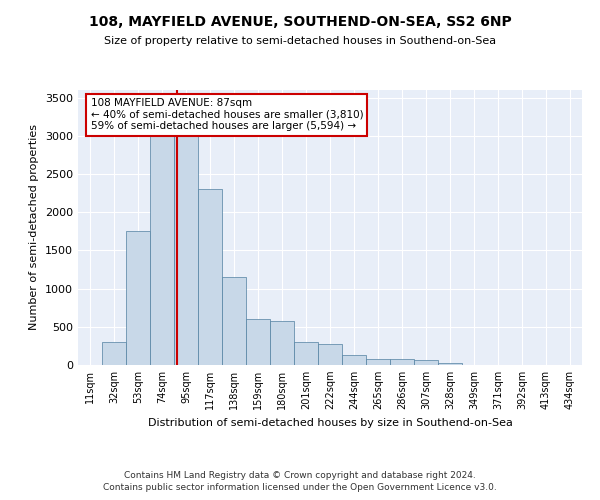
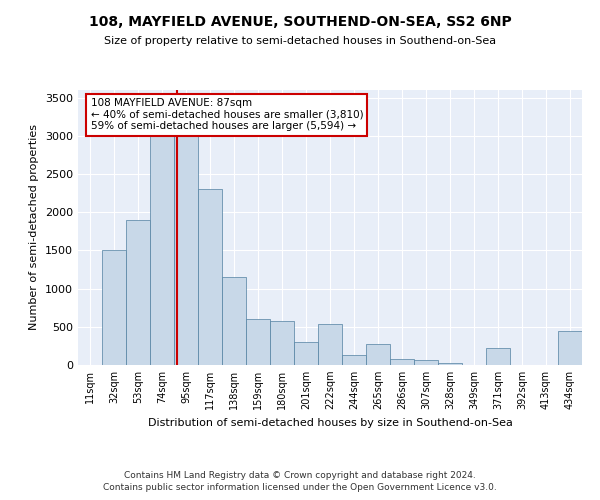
32sqm: 300 -> 1500
53sqm: 1750 -> 1900
222sqm: 280 -> 540
265sqm: 80 -> 280
371sqm: 0 -> 220
434sqm: 0 -> 440
